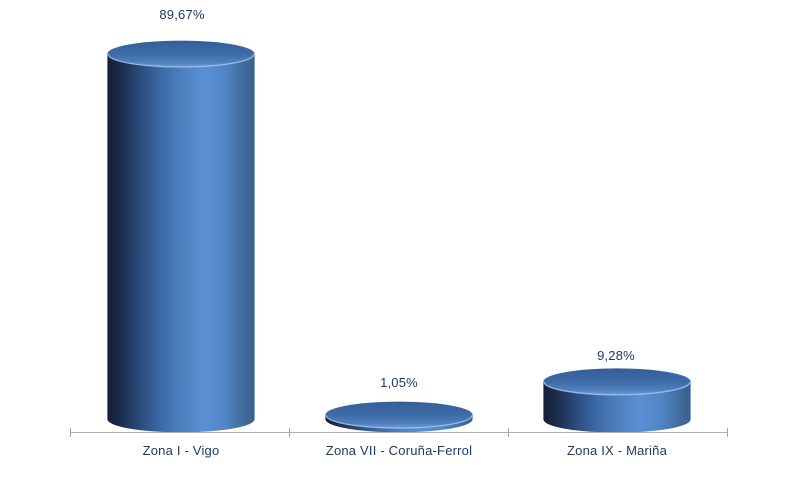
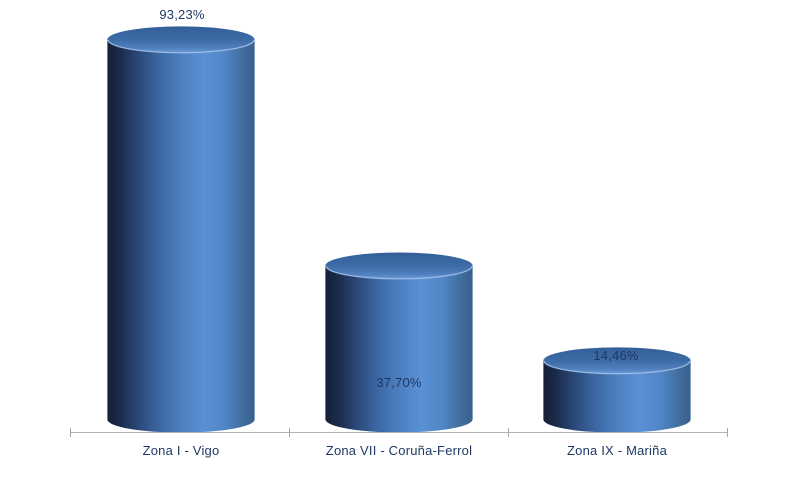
Zona I - Vigo: 89,67% -> 93,23%
Zona VII - Coruña-Ferrol: 1,05% -> 37,70%
Zona IX - Mariña: 9,28% -> 14,46%
